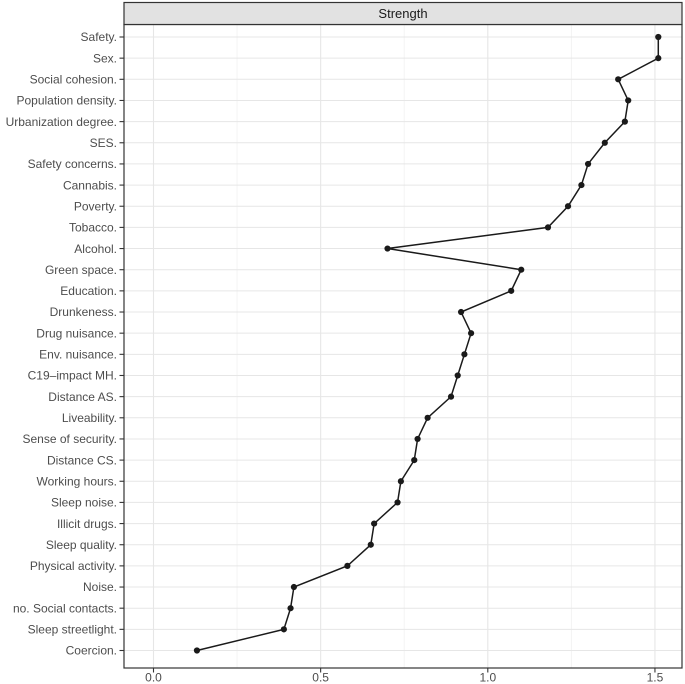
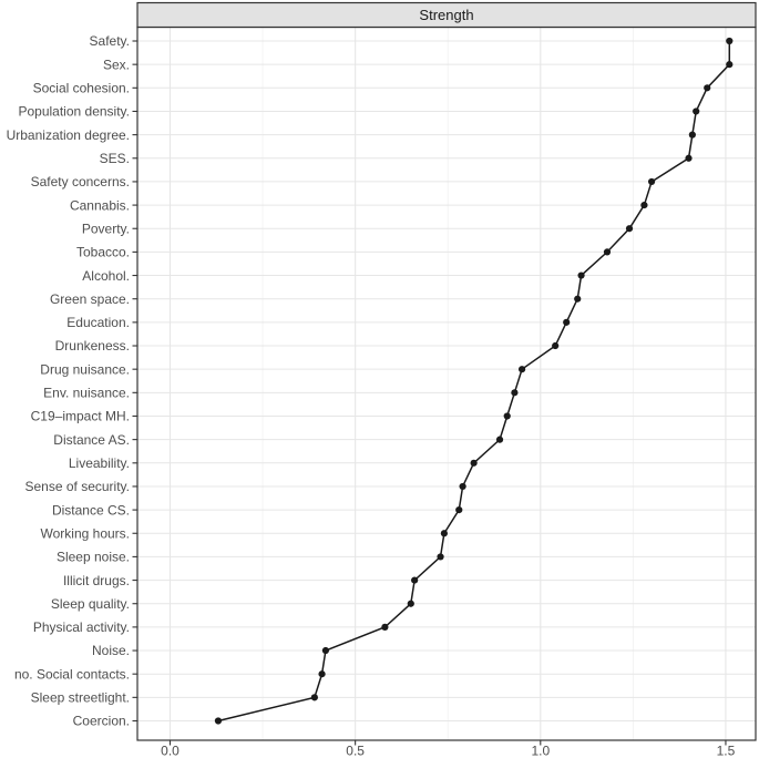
Social cohesion.: 1.39 -> 1.45
SES.: 1.35 -> 1.40
Alcohol.: 0.70 -> 1.11
Drunkeness.: 0.92 -> 1.04
